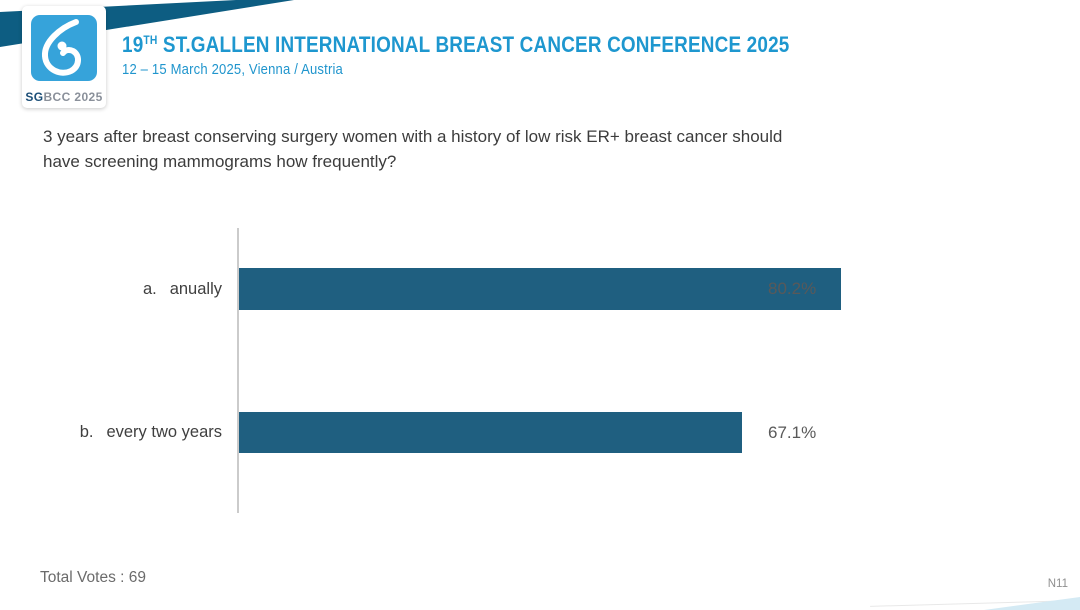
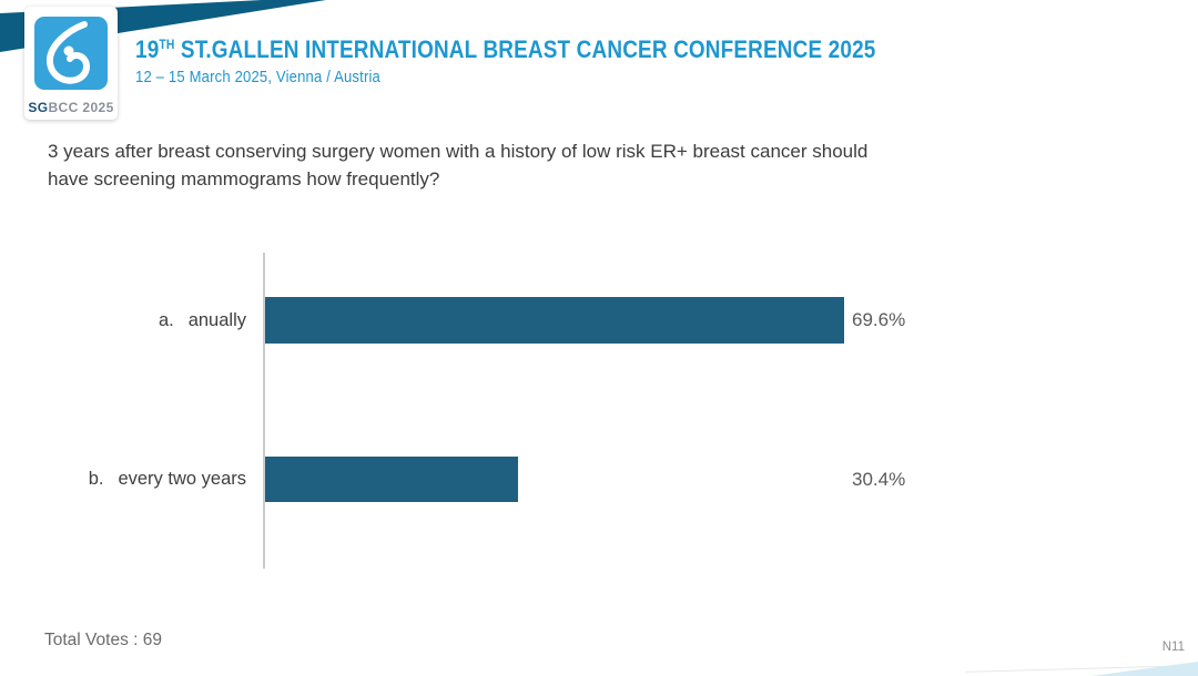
anually: 80.2% -> 69.6%
every two years: 67.1% -> 30.4%
